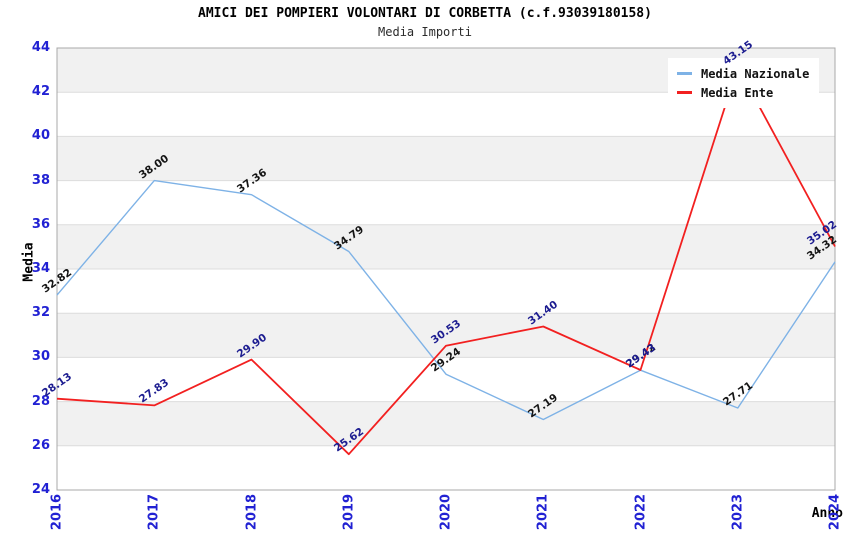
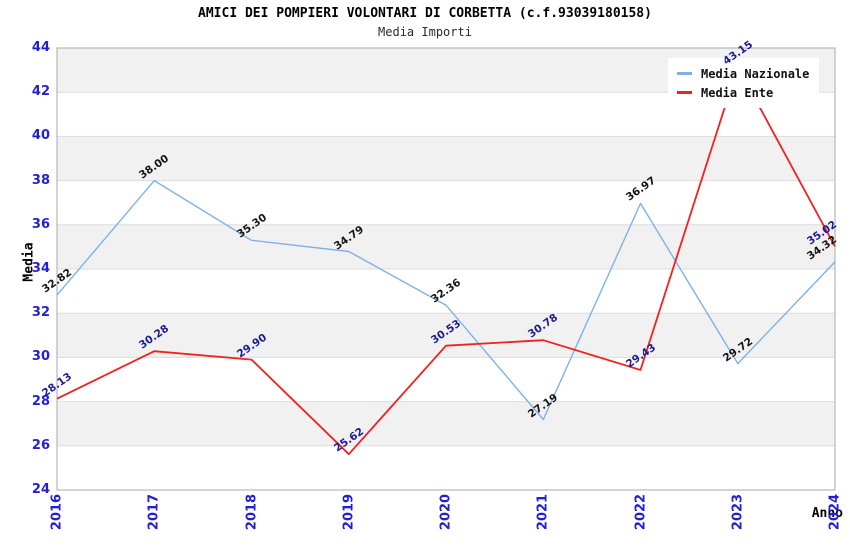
Media Ente/2017: 27.83 -> 30.28
Media Nazionale/2018: 37.36 -> 35.30
Media Nazionale/2020: 29.24 -> 32.36
Media Ente/2021: 31.40 -> 30.78
Media Nazionale/2022: 29.42 -> 36.97
Media Nazionale/2023: 27.71 -> 29.72
